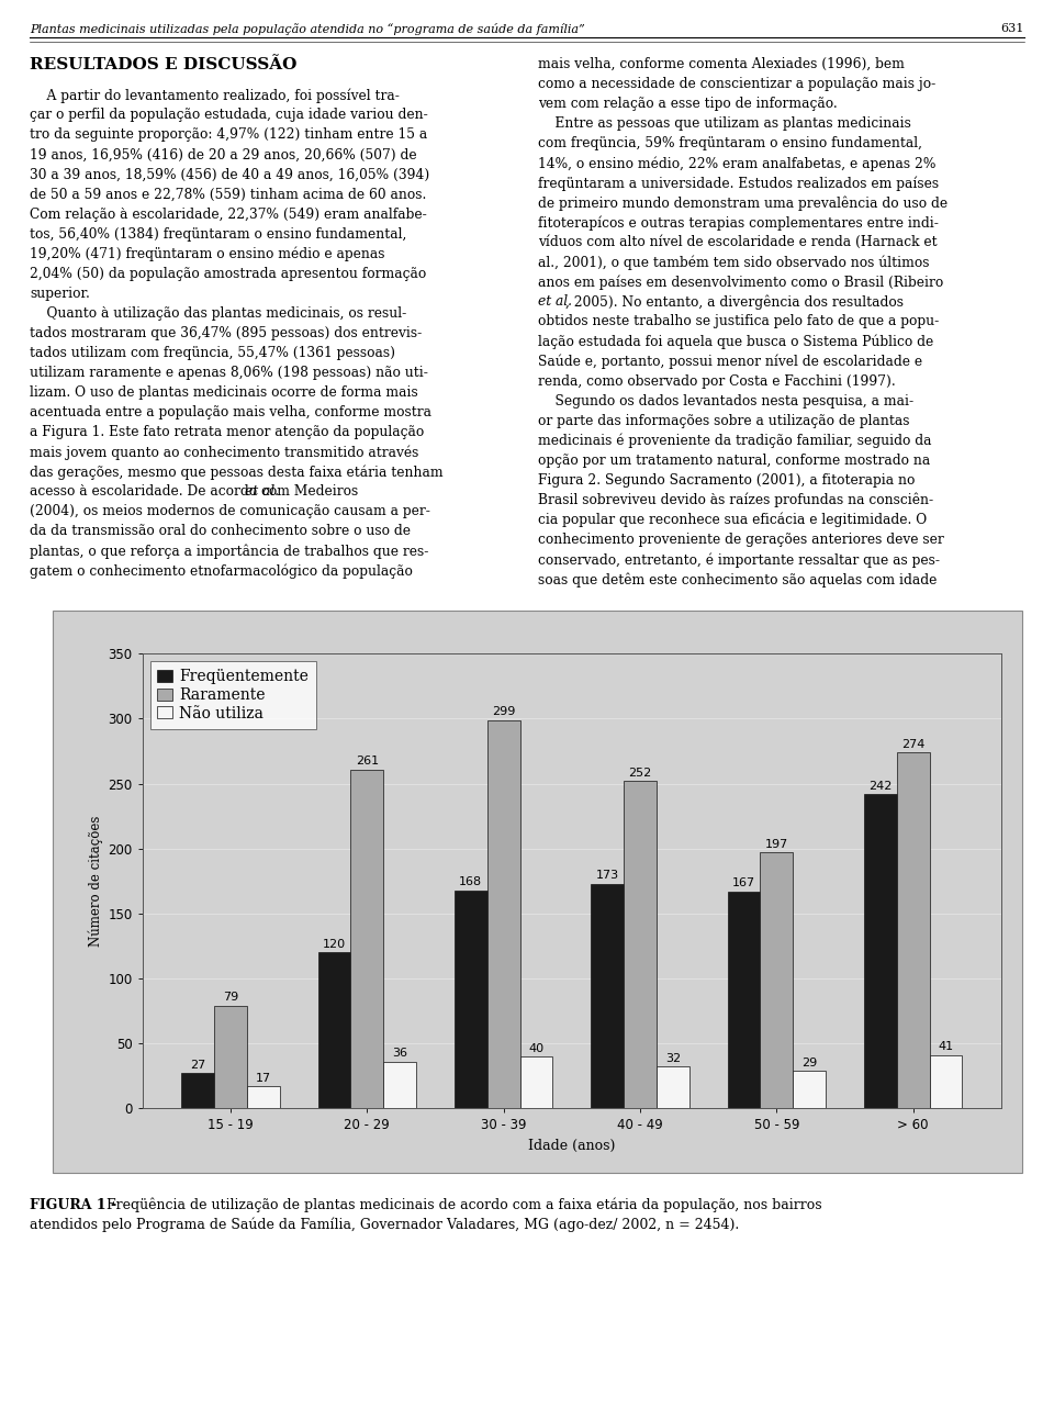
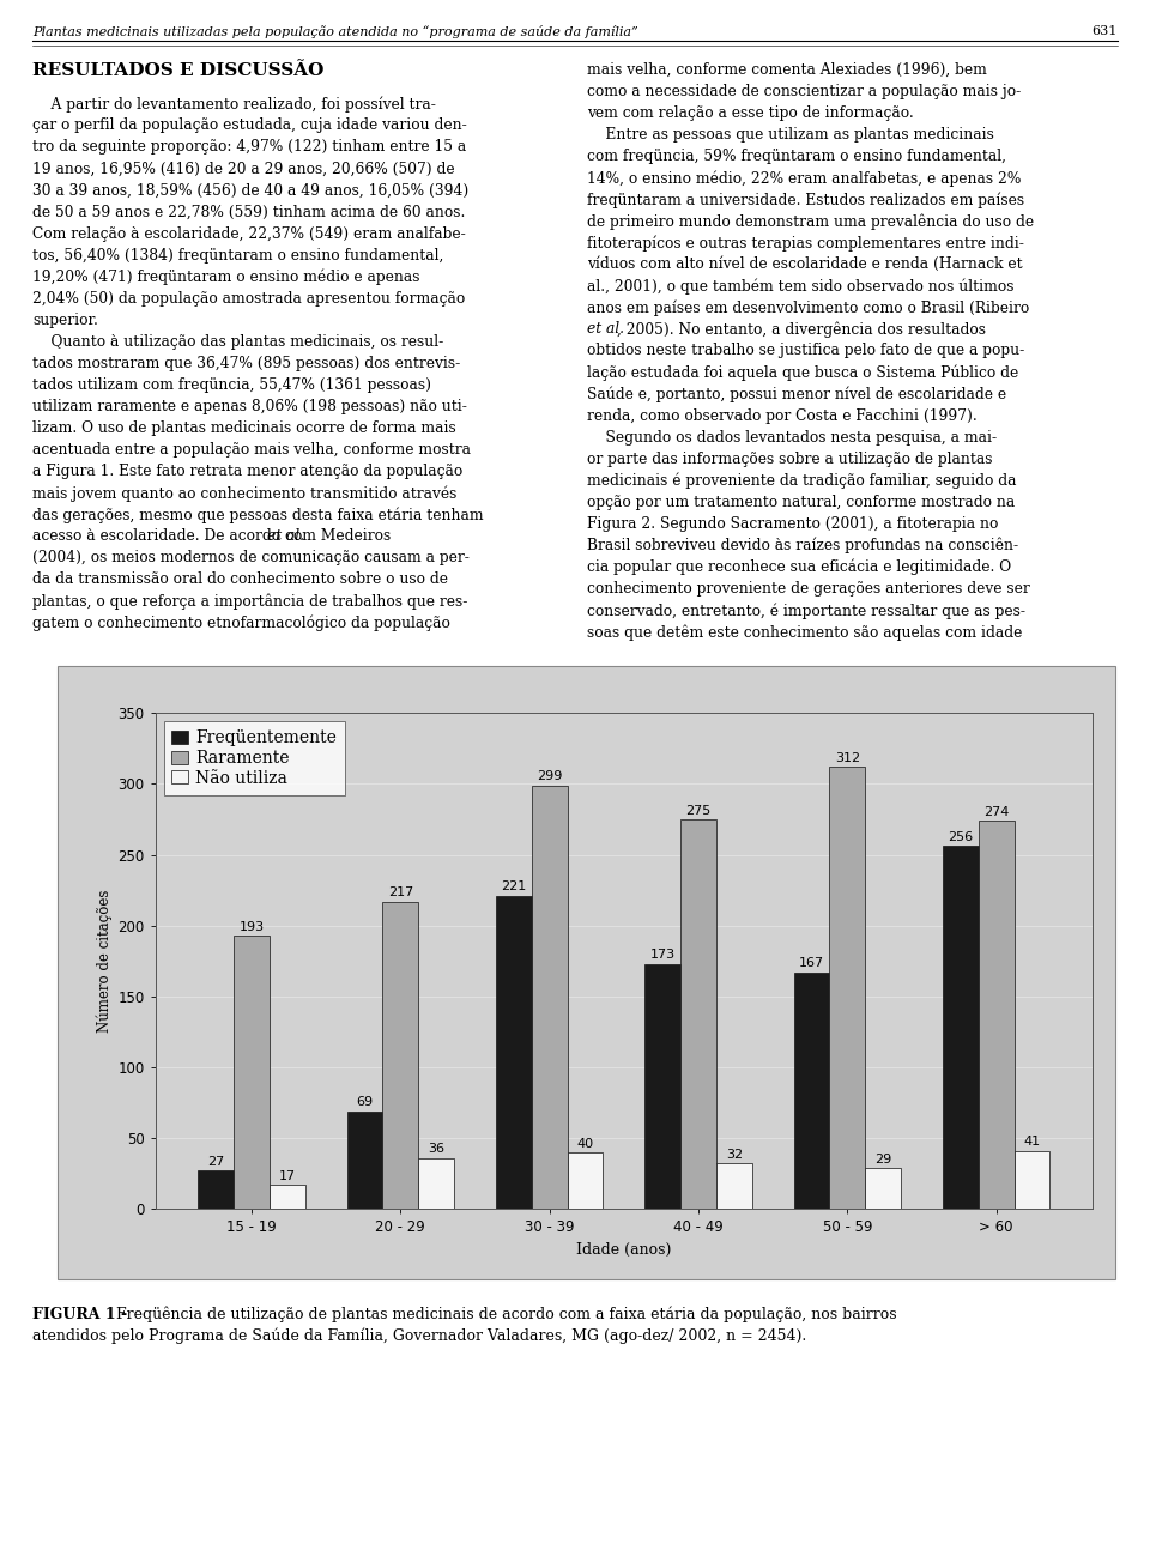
Raramente/15 - 19: 79 -> 193
Freqüentemente/20 - 29: 120 -> 69
Raramente/20 - 29: 261 -> 217
Freqüentemente/30 - 39: 168 -> 221
Raramente/40 - 49: 252 -> 275
Raramente/50 - 59: 197 -> 312
Freqüentemente/> 60: 242 -> 256
